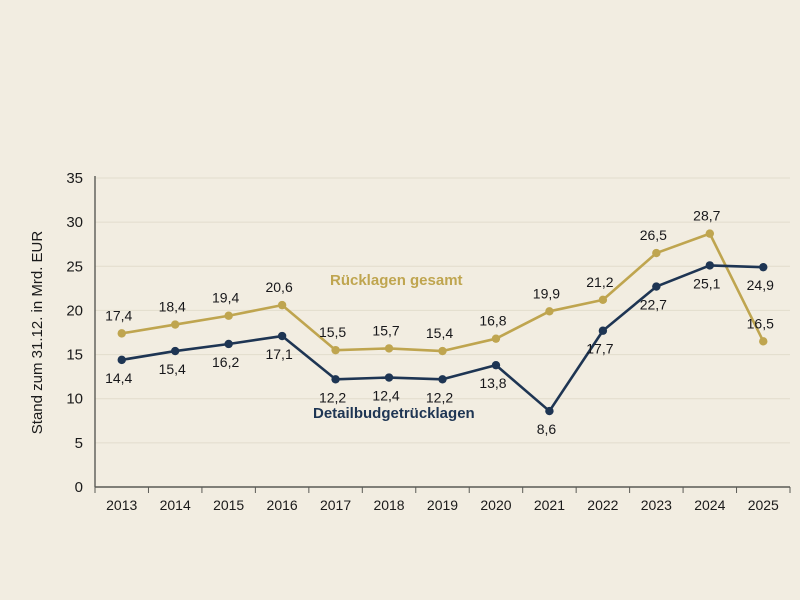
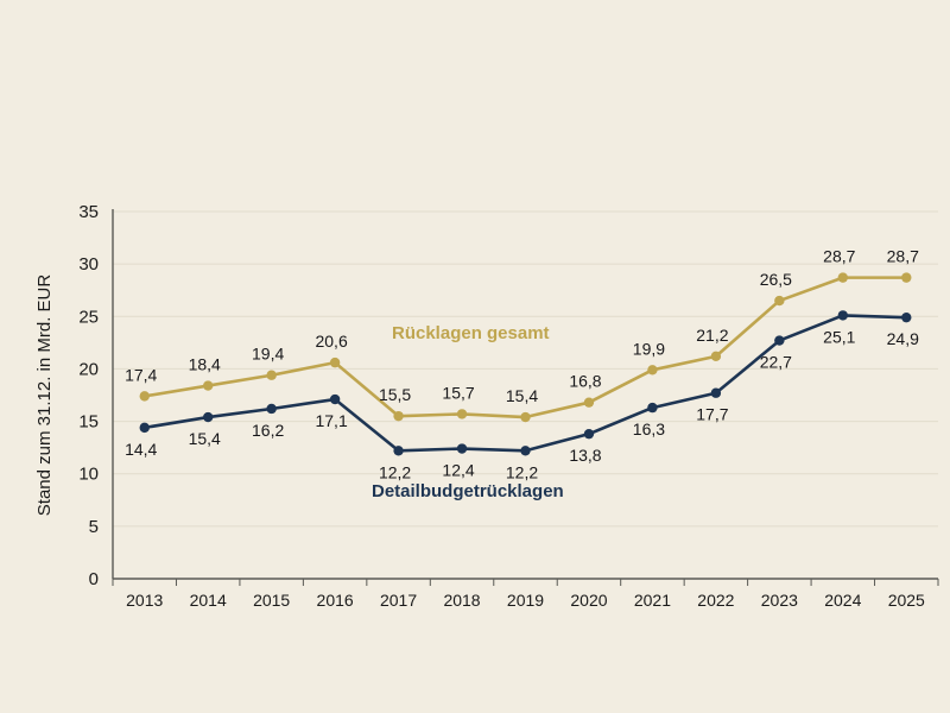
Detailbudgetrücklagen/2021: 8,6 -> 16,3
Rücklagen gesamt/2025: 16,5 -> 28,7
